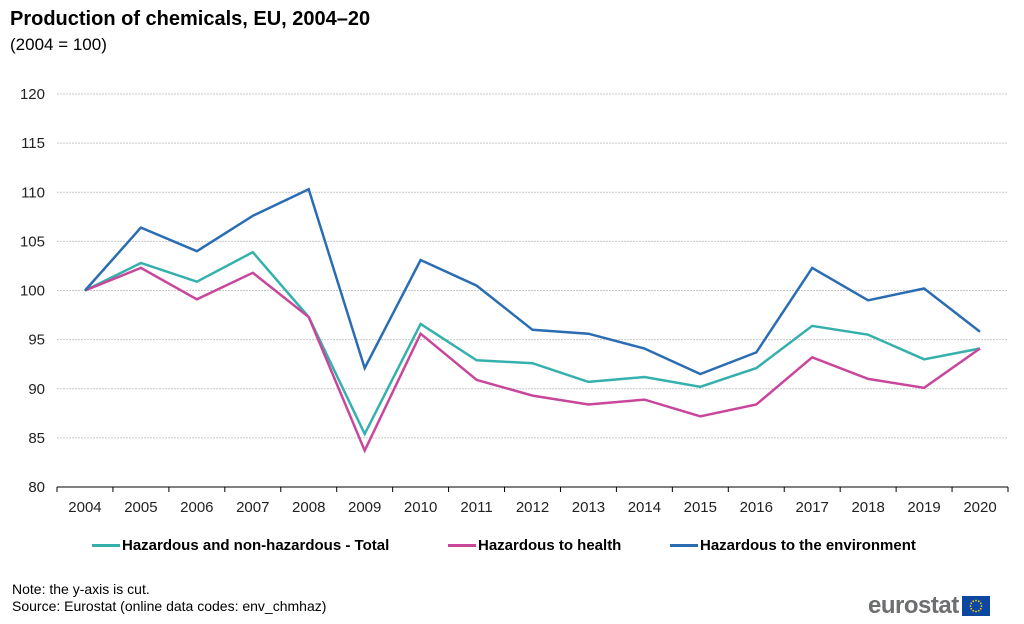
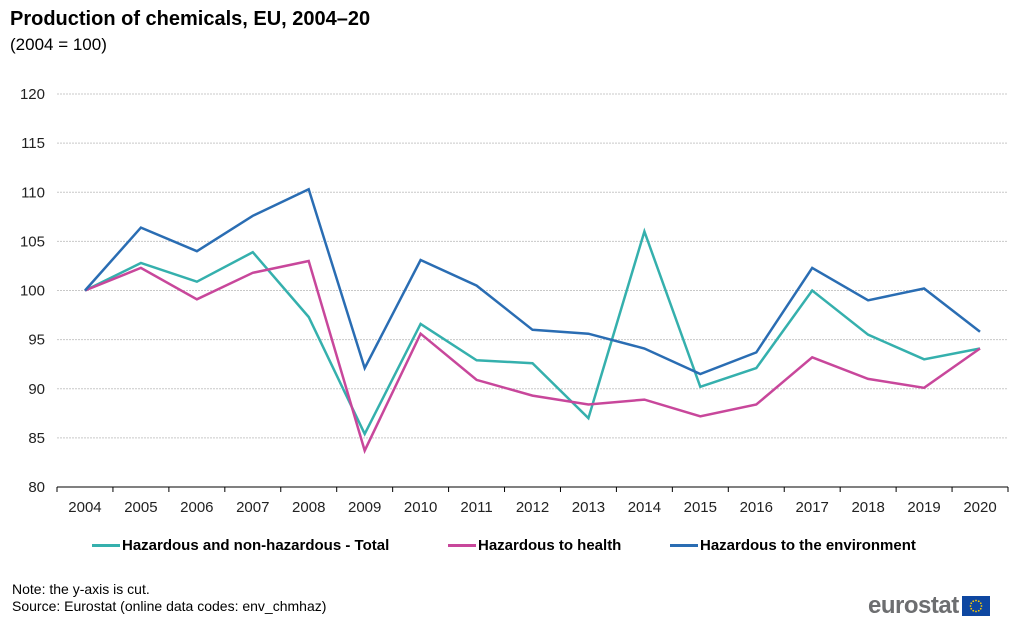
Hazardous to health/2008: 97 -> 103
Hazardous and non-hazardous - Total/2013: 91 -> 87
Hazardous and non-hazardous - Total/2014: 91 -> 106
Hazardous and non-hazardous - Total/2017: 96 -> 100
